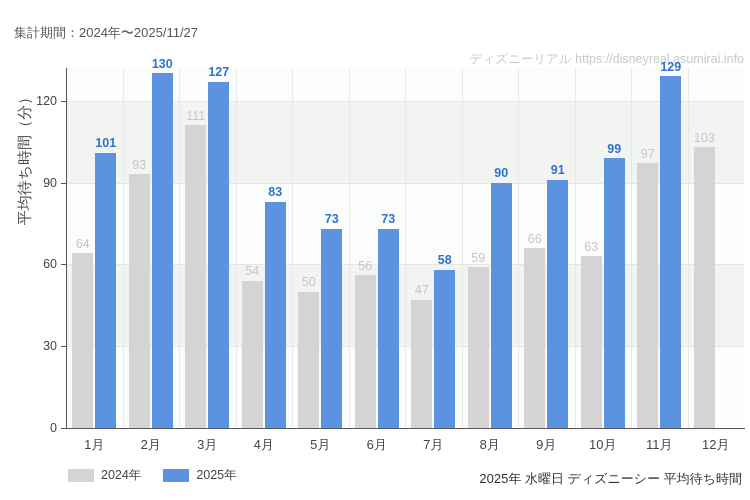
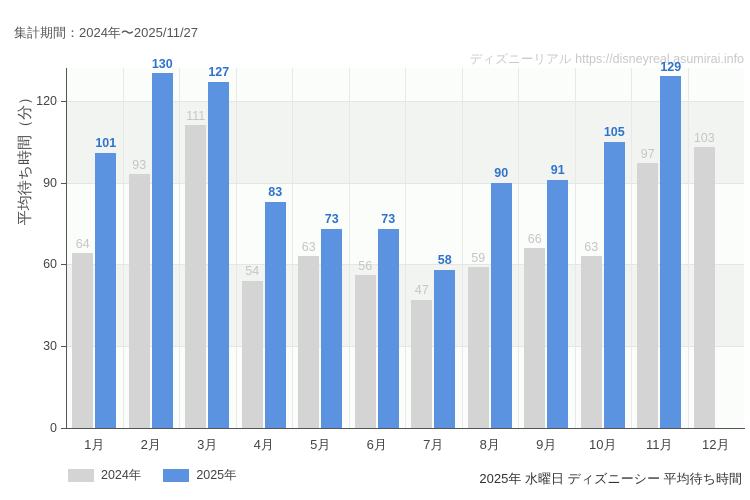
2024年/5月: 50 -> 63
2025年/10月: 99 -> 105
